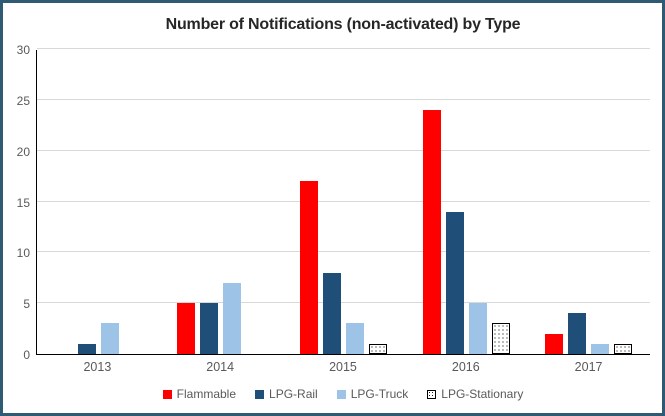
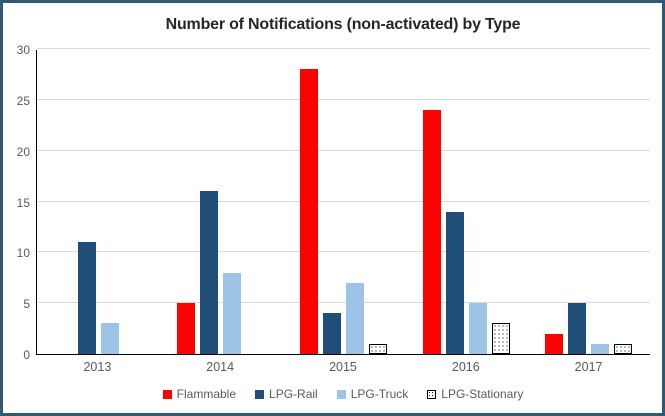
LPG-Rail/2013: 1 -> 11
LPG-Rail/2014: 5 -> 16
LPG-Truck/2014: 7 -> 8
Flammable/2015: 17 -> 28
LPG-Rail/2015: 8 -> 4
LPG-Truck/2015: 3 -> 7
LPG-Rail/2017: 4 -> 5
